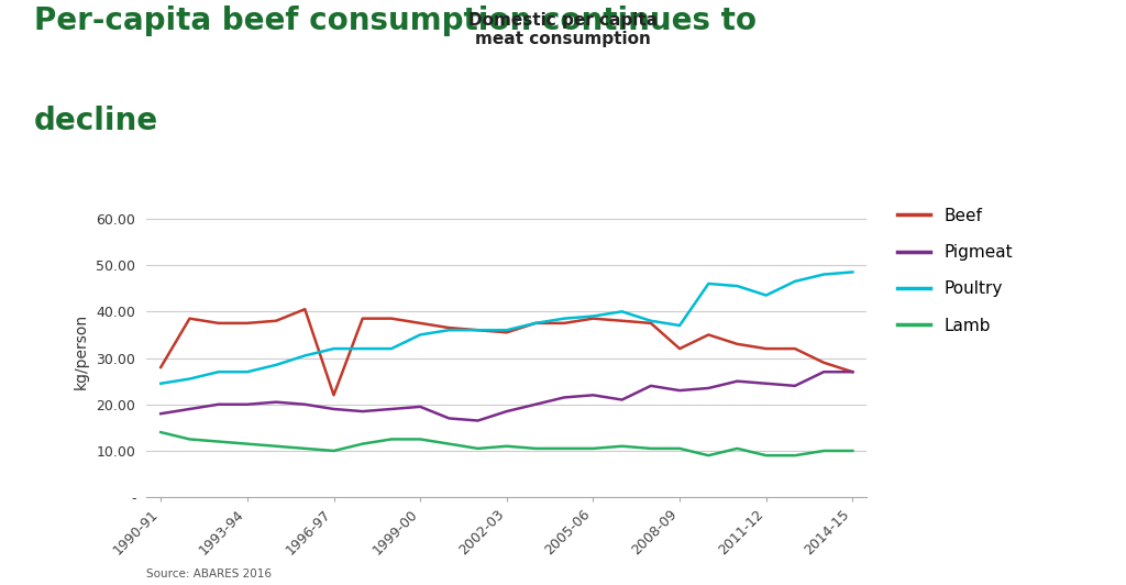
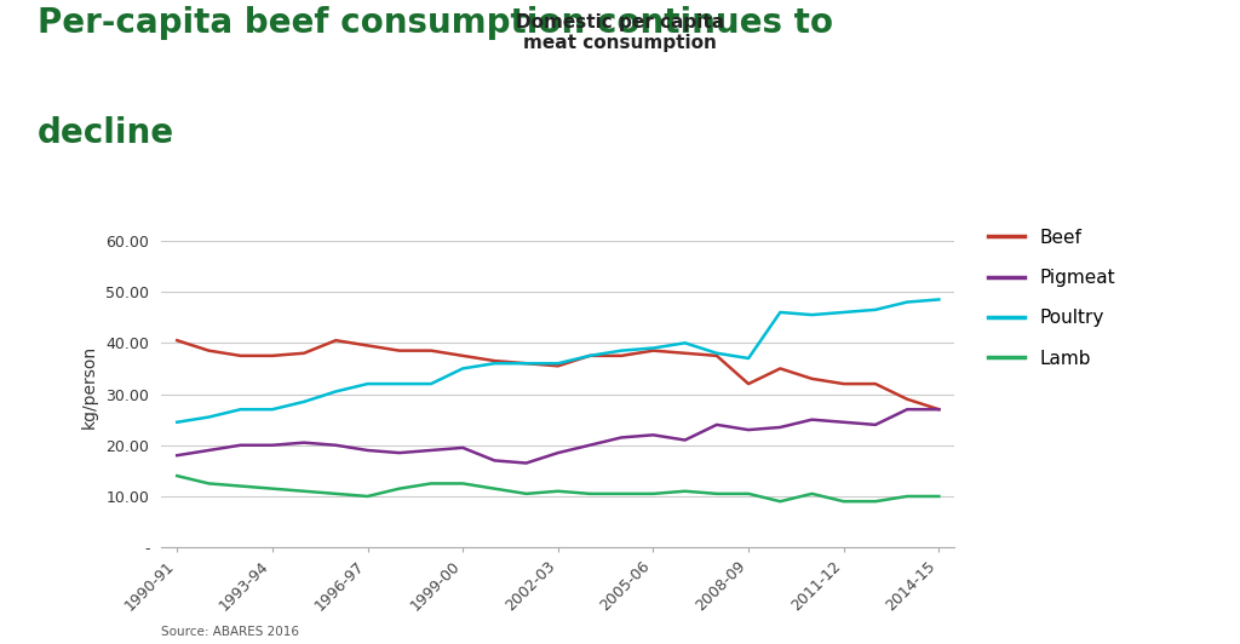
Beef/1990-91: 28.0 -> 40.5
Beef/1996-97: 22.0 -> 39.5
Poultry/2011-12: 43.5 -> 46.0
